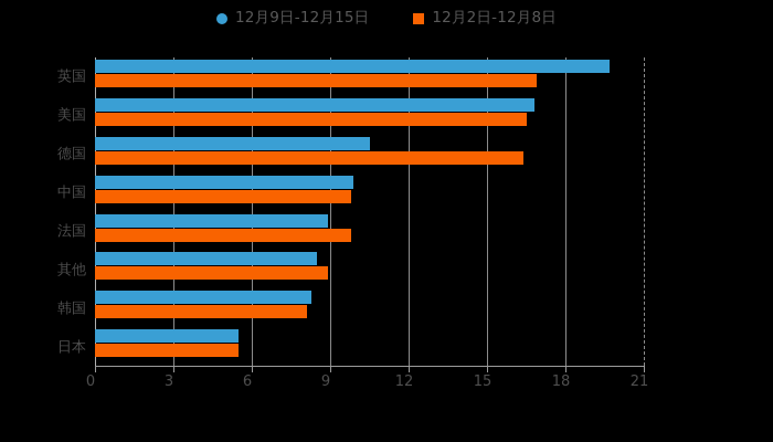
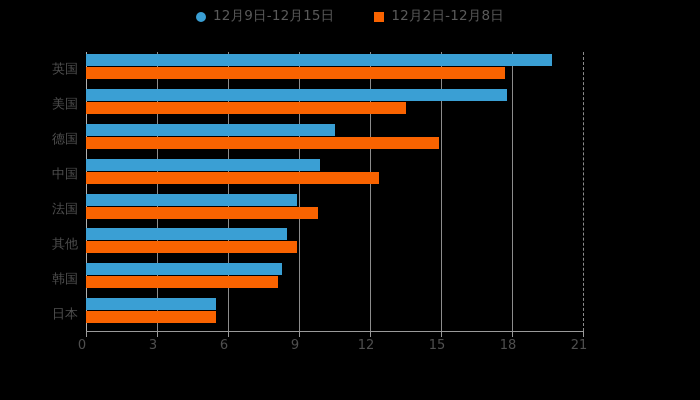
12月2日-12月8日/英国: 16.9 -> 17.7
12月9日-12月15日/美国: 16.8 -> 17.8
12月2日-12月8日/美国: 16.5 -> 13.5
12月2日-12月8日/德国: 16.4 -> 14.9
12月2日-12月8日/中国: 9.8 -> 12.4
